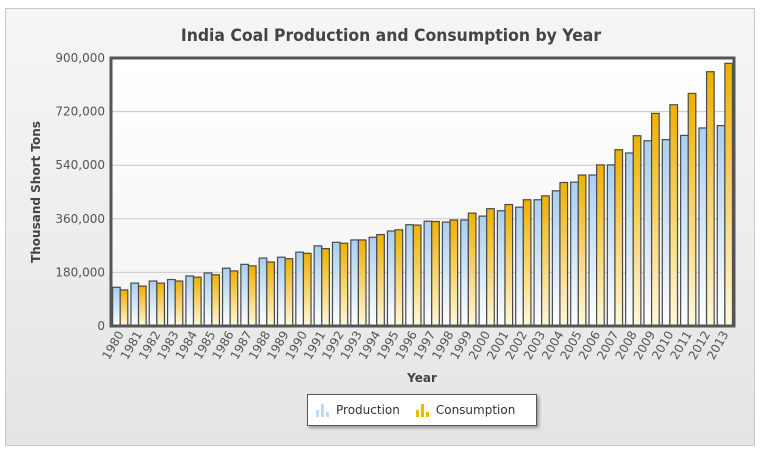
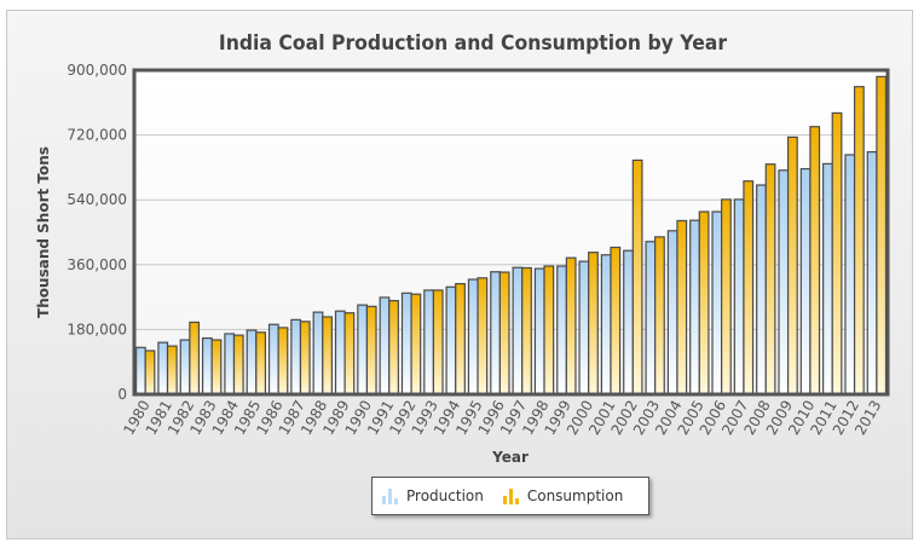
Consumption/1982: 140000 -> 200000
Consumption/2002: 420000 -> 650000
